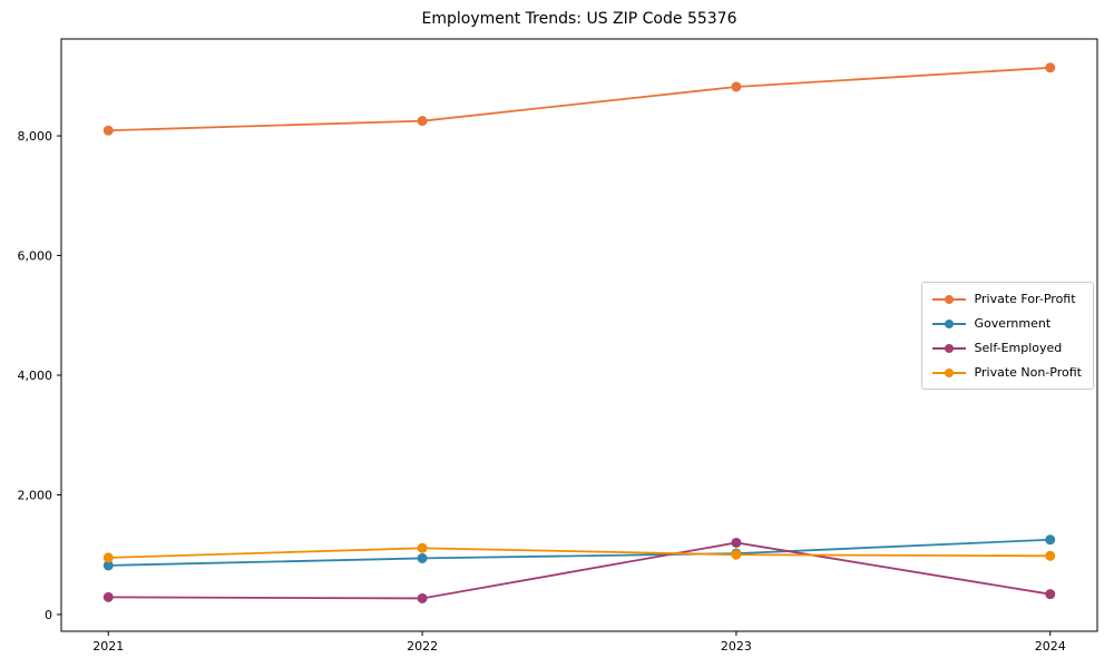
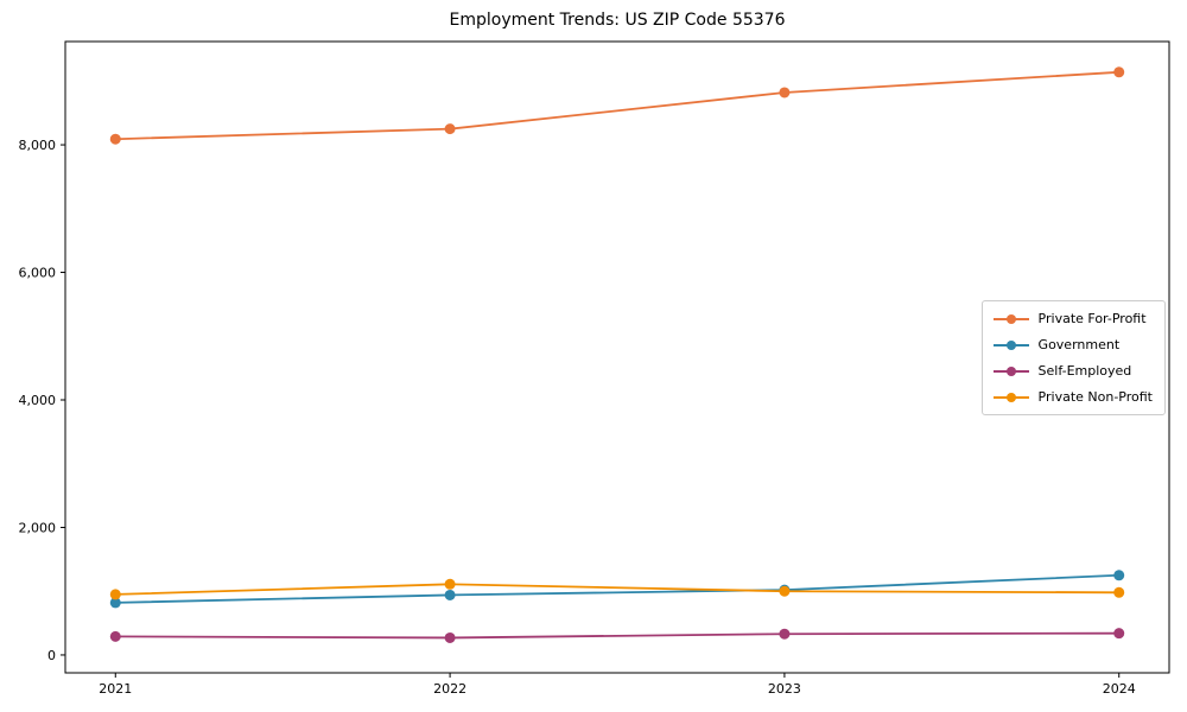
Self-Employed/2023: 1200 -> 300
